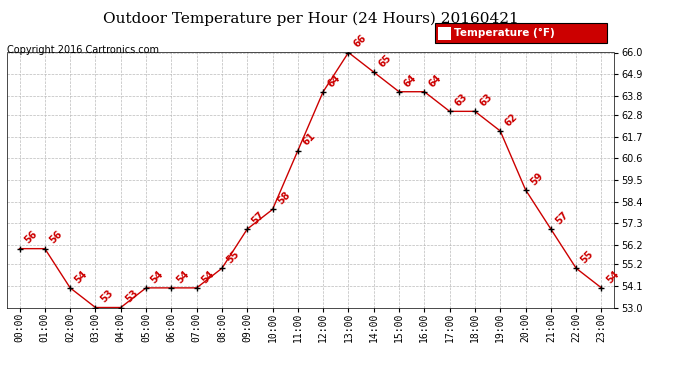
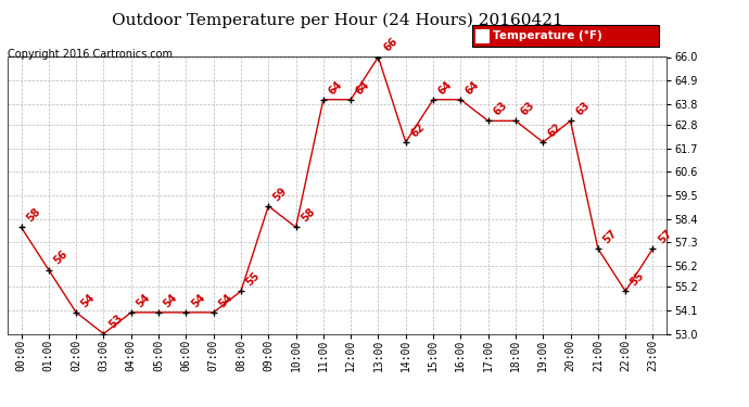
00:00: 56 -> 58
04:00: 53 -> 54
09:00: 57 -> 59
11:00: 61 -> 64
14:00: 65 -> 62
20:00: 59 -> 63
23:00: 54 -> 57
